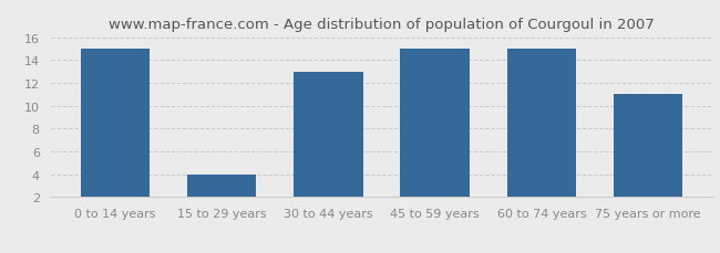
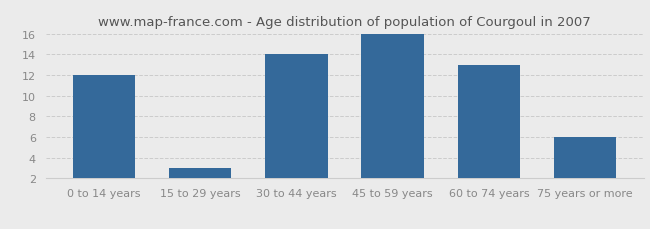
0 to 14 years: 15 -> 12
15 to 29 years: 4 -> 3
30 to 44 years: 13 -> 14
45 to 59 years: 15 -> 16
60 to 74 years: 15 -> 13
75 years or more: 11 -> 6
